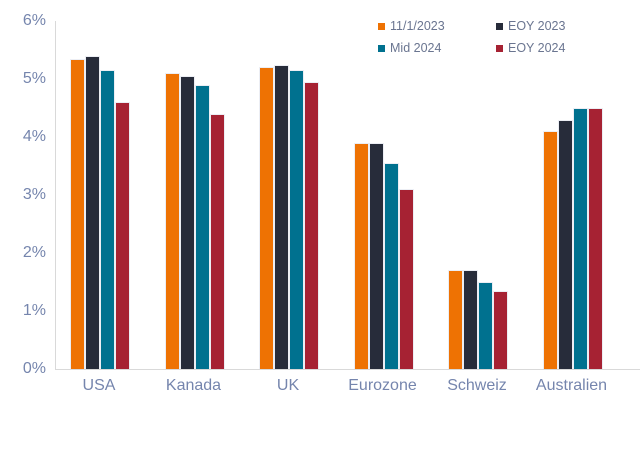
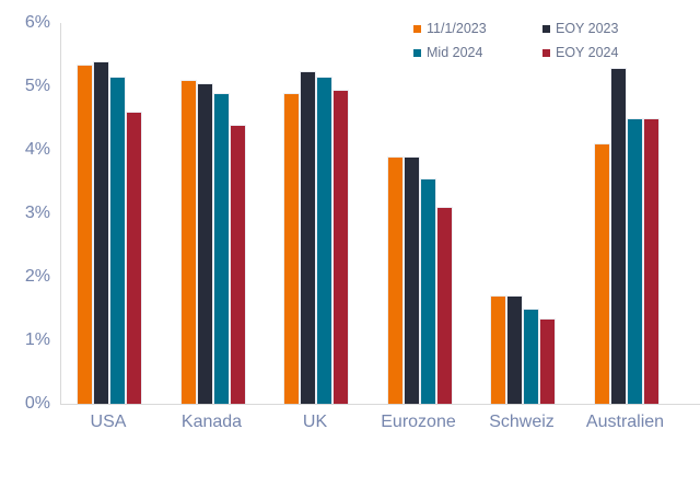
11/1/2023/UK: 5.2% -> 4.9%
EOY 2023/Australien: 4.3% -> 5.3%
